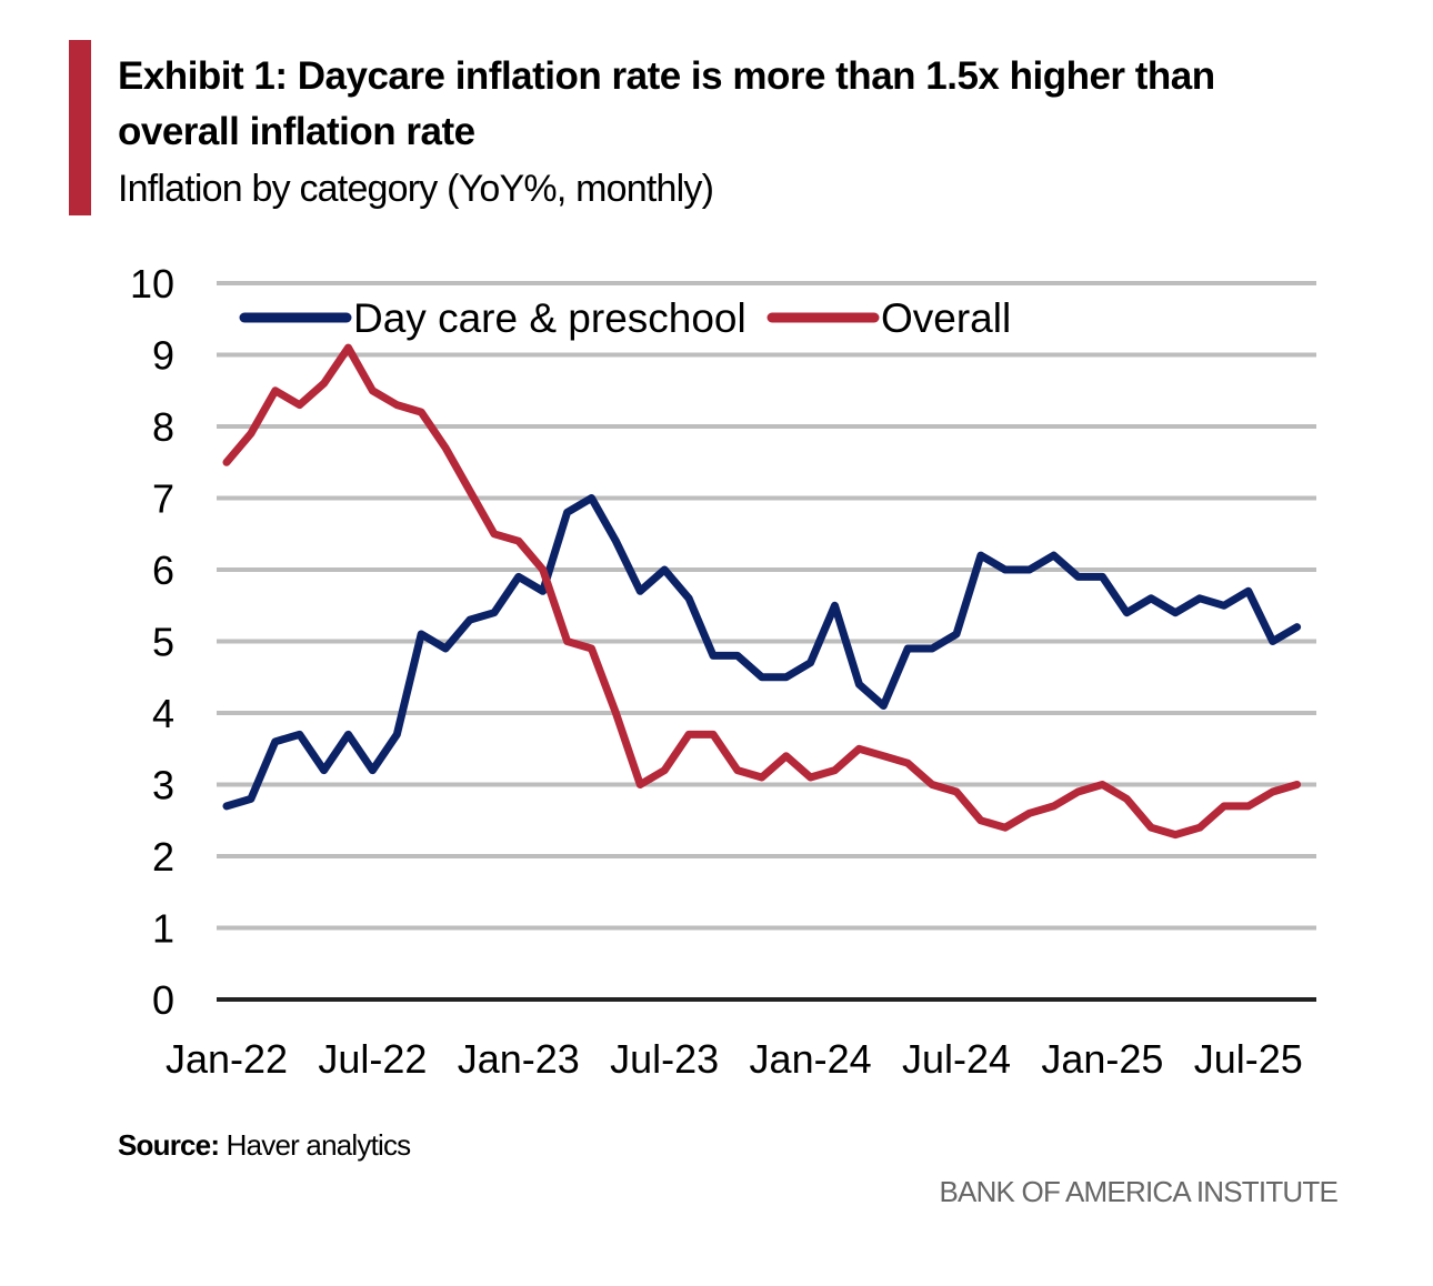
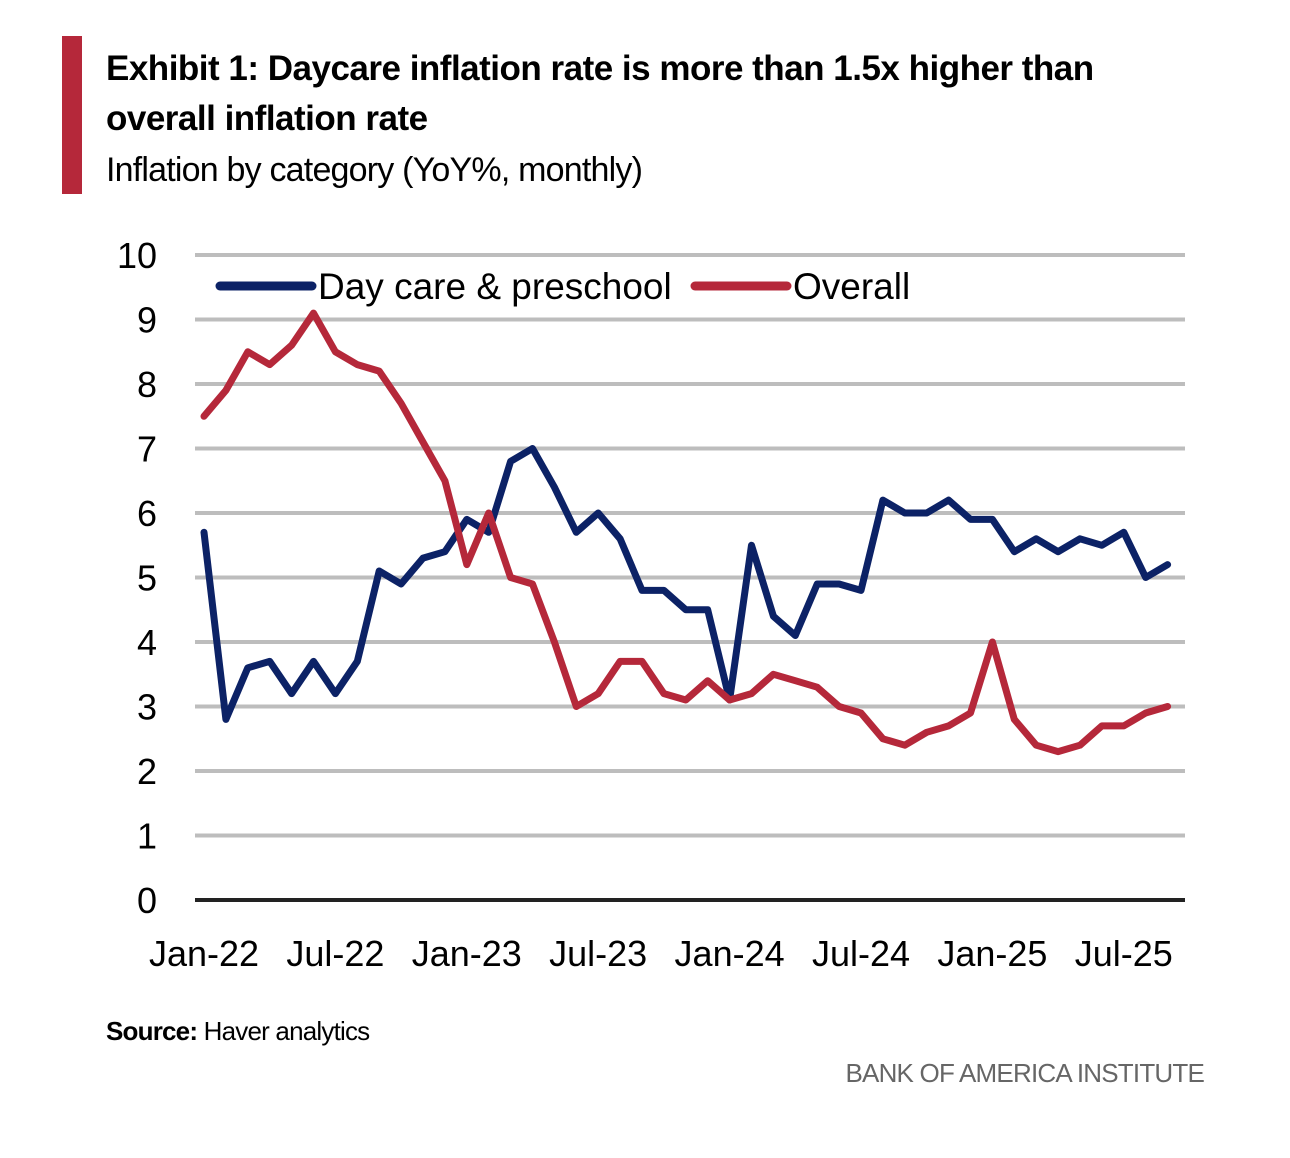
Day care & preschool/Jan-22: 2.7 -> 5.7
Overall/Jan-23: 6.4 -> 5.2
Day care & preschool/Jan-24: 4.7 -> 3.1
Day care & preschool/Jul-24: 5.1 -> 4.8
Overall/Jan-25: 3.0 -> 4.0
